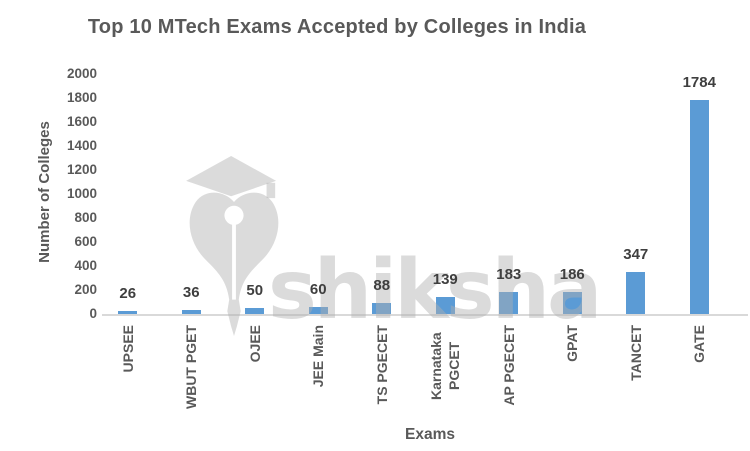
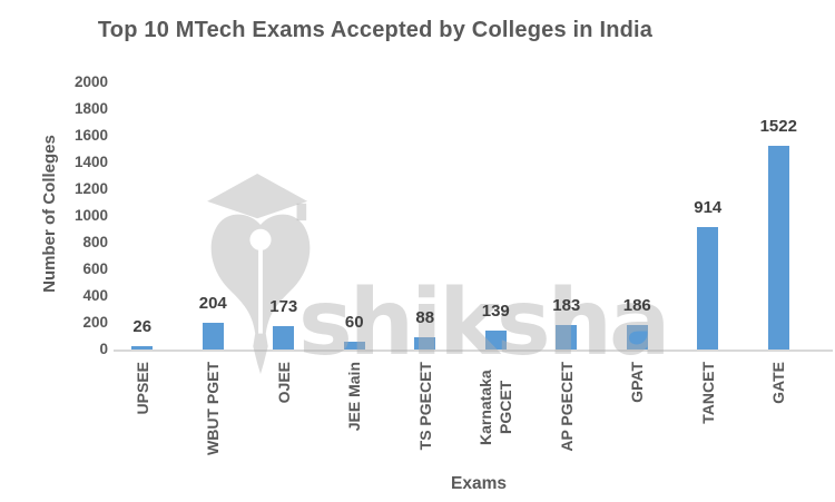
WBUT PGET: 36 -> 204
OJEE: 50 -> 173
TANCET: 347 -> 914
GATE: 1784 -> 1522
